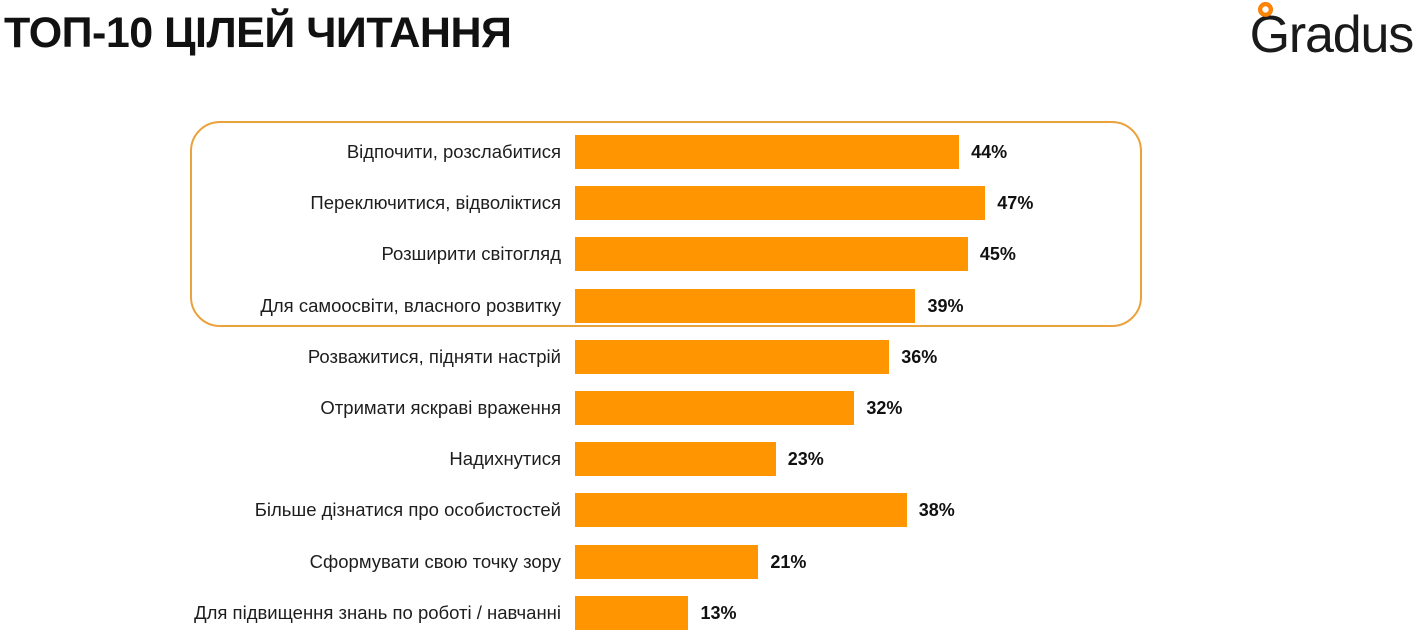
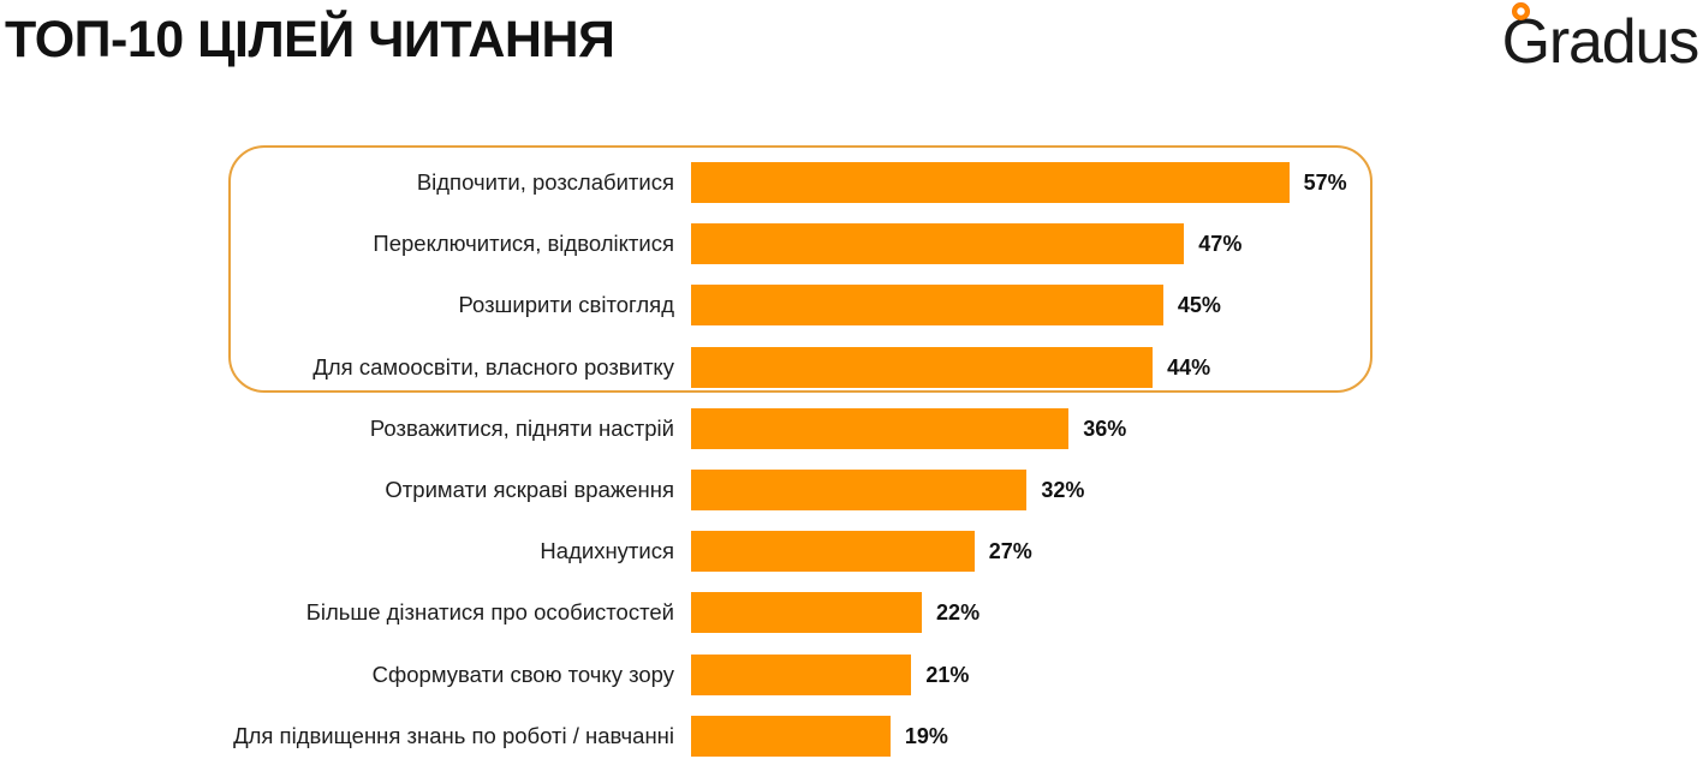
Відпочити, розслабитися: 44% -> 57%
Для самоосвіти, власного розвитку: 39% -> 44%
Надихнутися: 23% -> 27%
Більше дізнатися про особистостей: 38% -> 22%
Для підвищення знань по роботі / навчанні: 13% -> 19%
